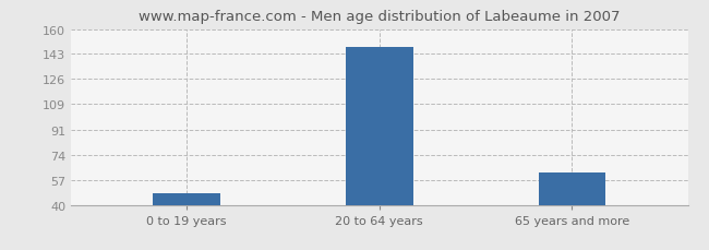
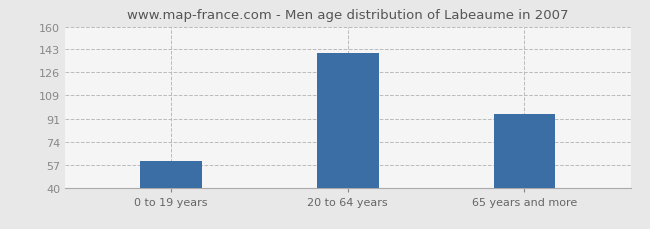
0 to 19 years: 48 -> 60
20 to 64 years: 148 -> 140
65 years and more: 62 -> 95
